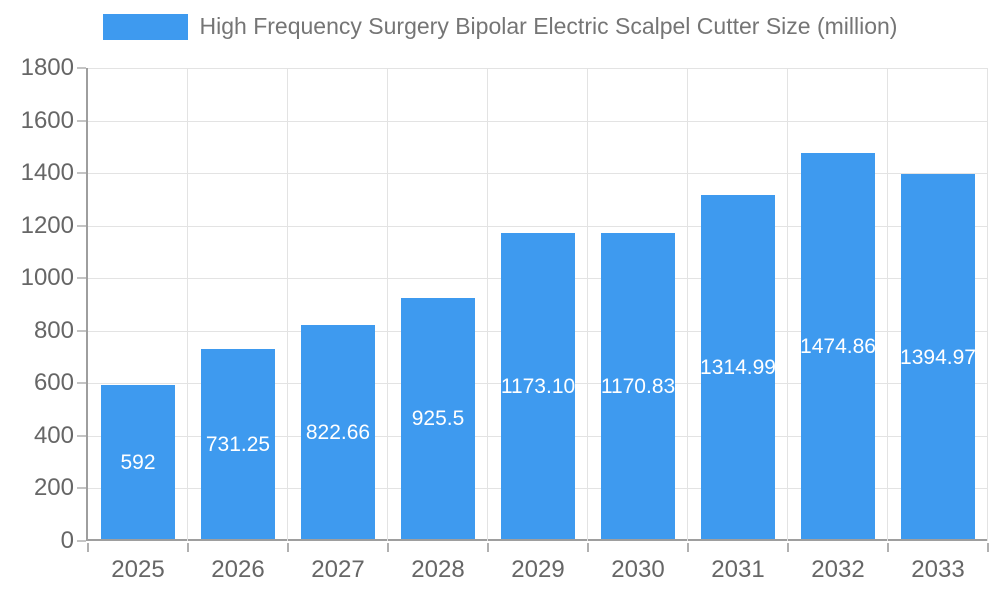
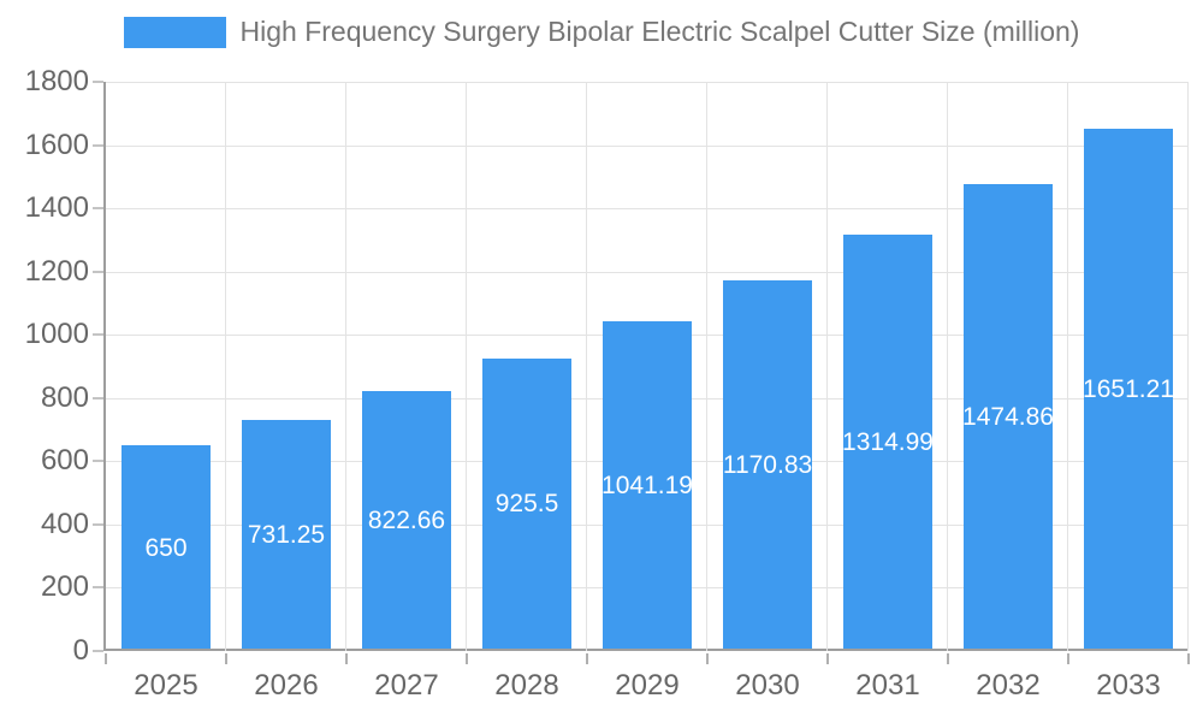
2025: 592 -> 650
2029: 1173.10 -> 1041.19
2033: 1394.97 -> 1651.21
